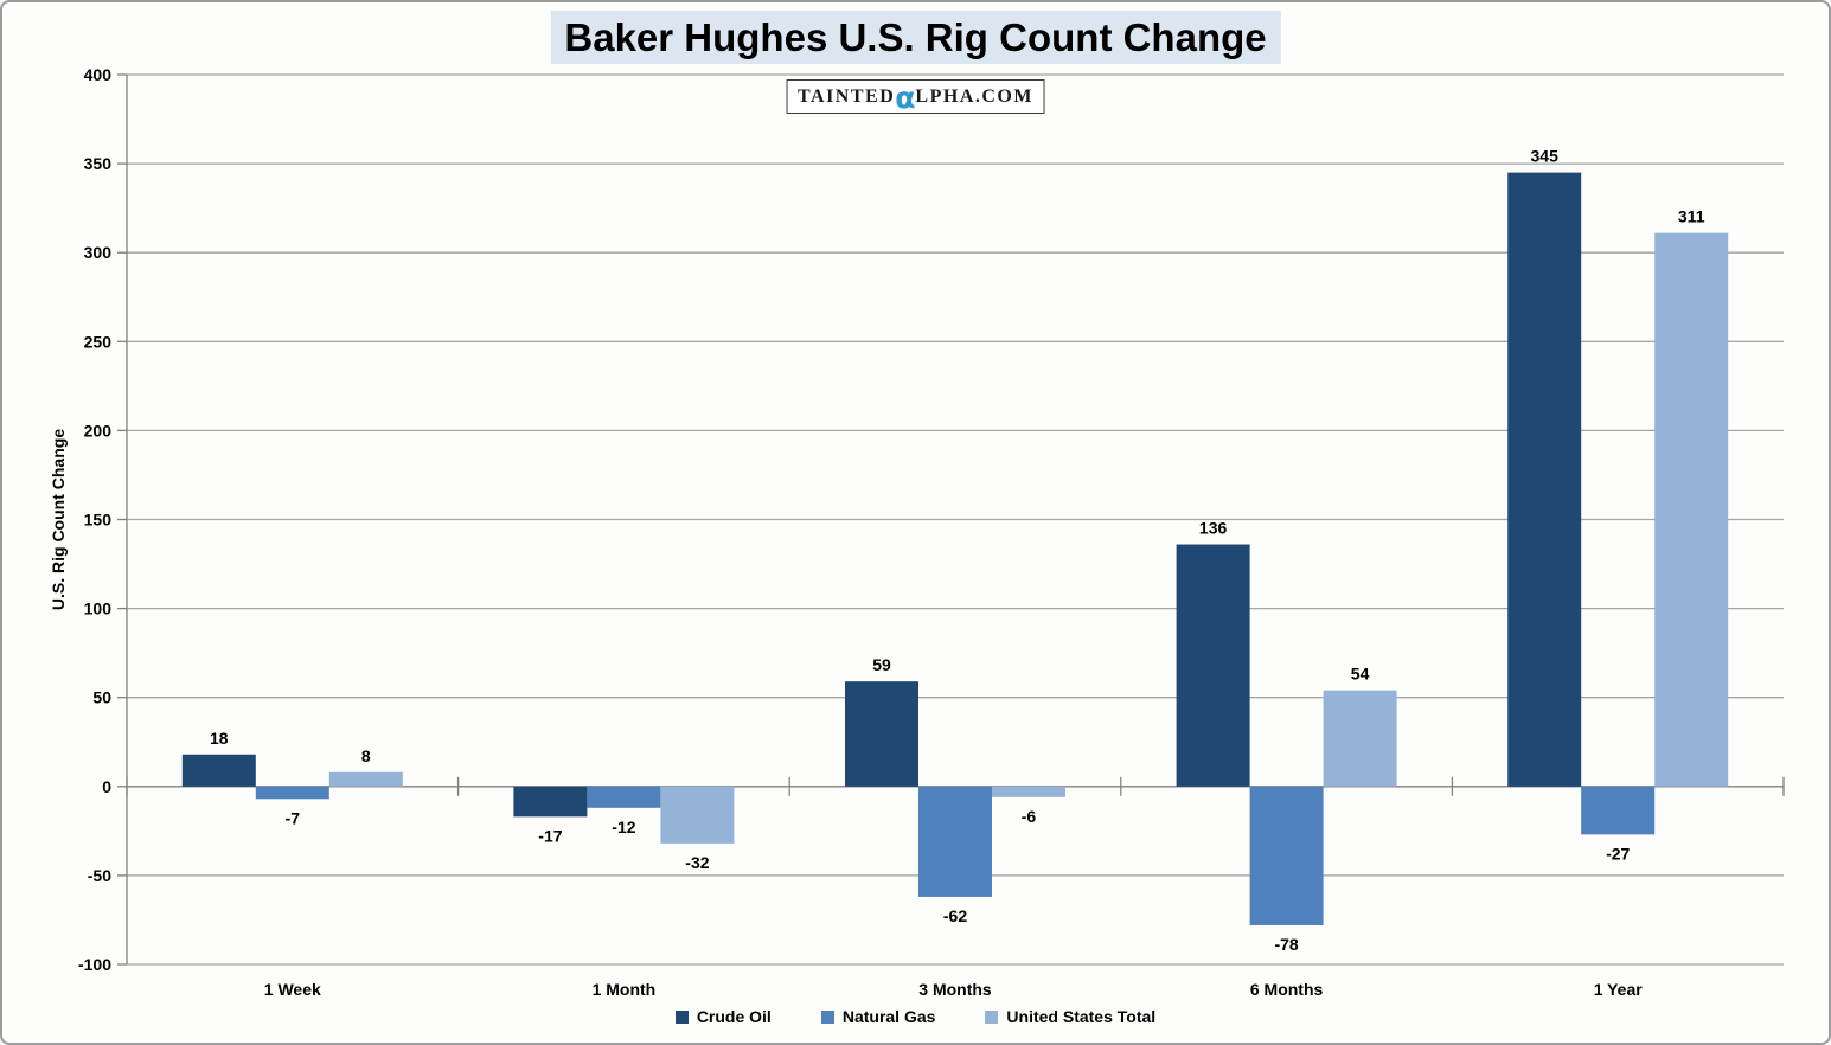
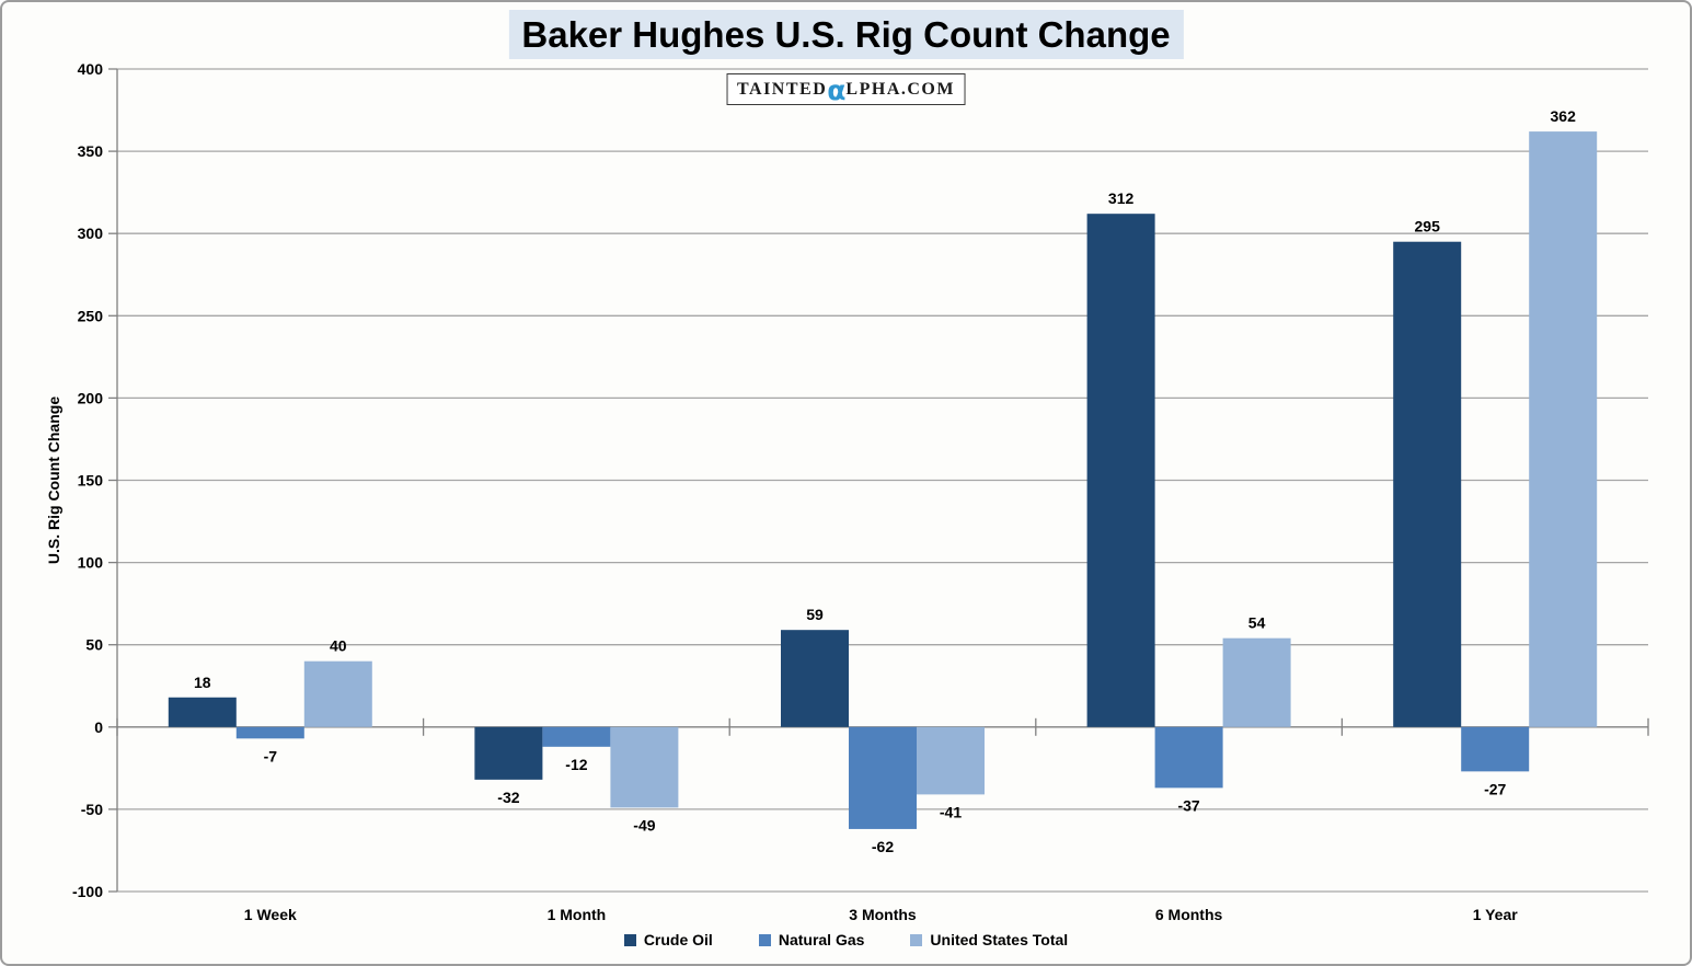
United States Total/1 Week: 8 -> 40
Crude Oil/1 Month: -17 -> -32
United States Total/1 Month: -32 -> -49
United States Total/3 Months: -6 -> -41
Crude Oil/6 Months: 136 -> 312
Natural Gas/6 Months: -78 -> -37
Crude Oil/1 Year: 345 -> 295
United States Total/1 Year: 311 -> 362
